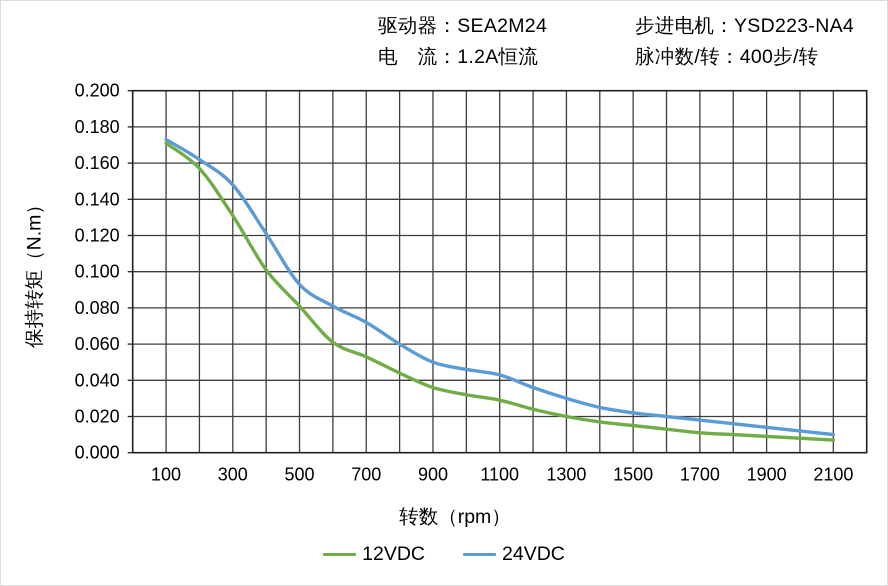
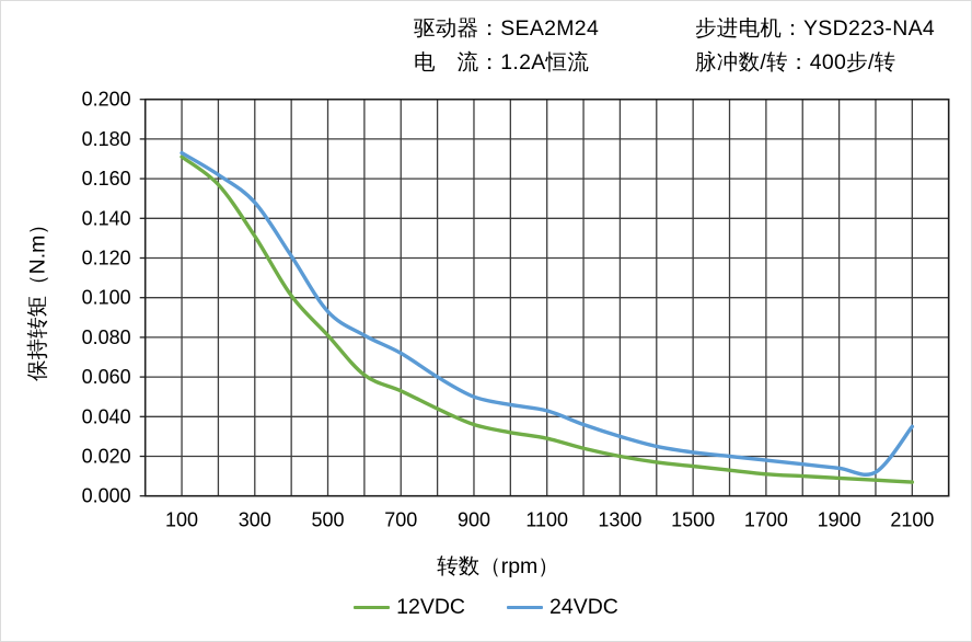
24VDC/2100: 0.010 -> 0.035
